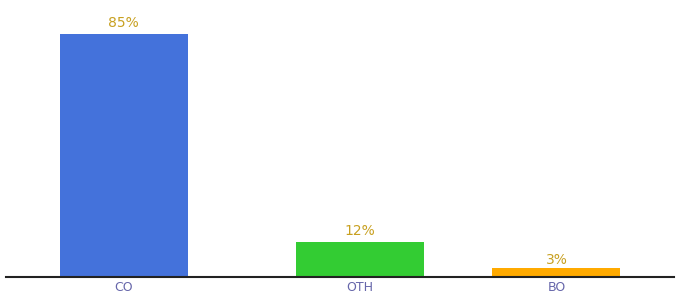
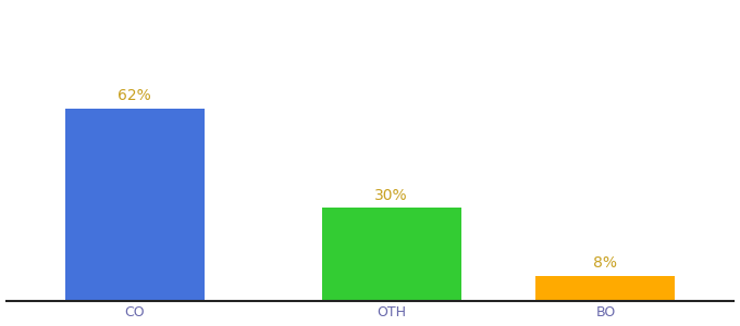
CO: 85% -> 62%
OTH: 12% -> 30%
BO: 3% -> 8%
